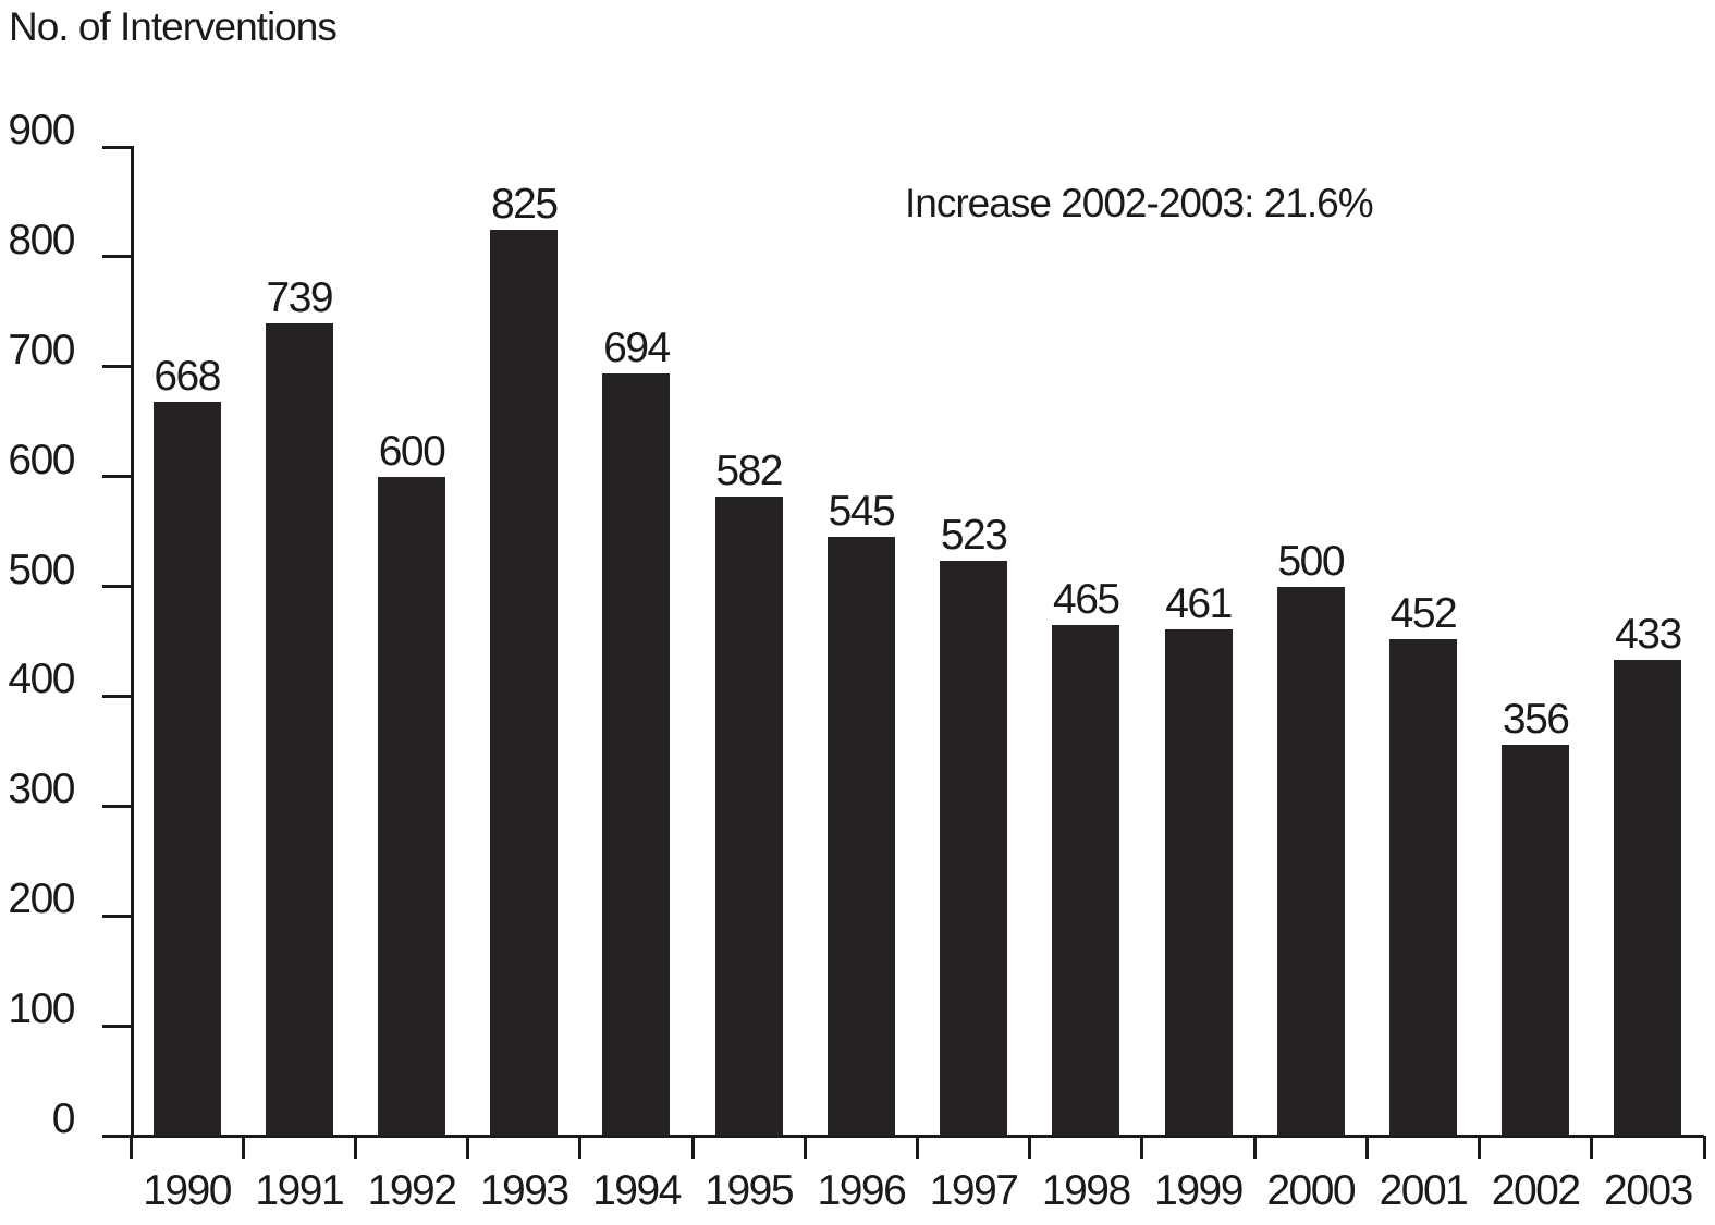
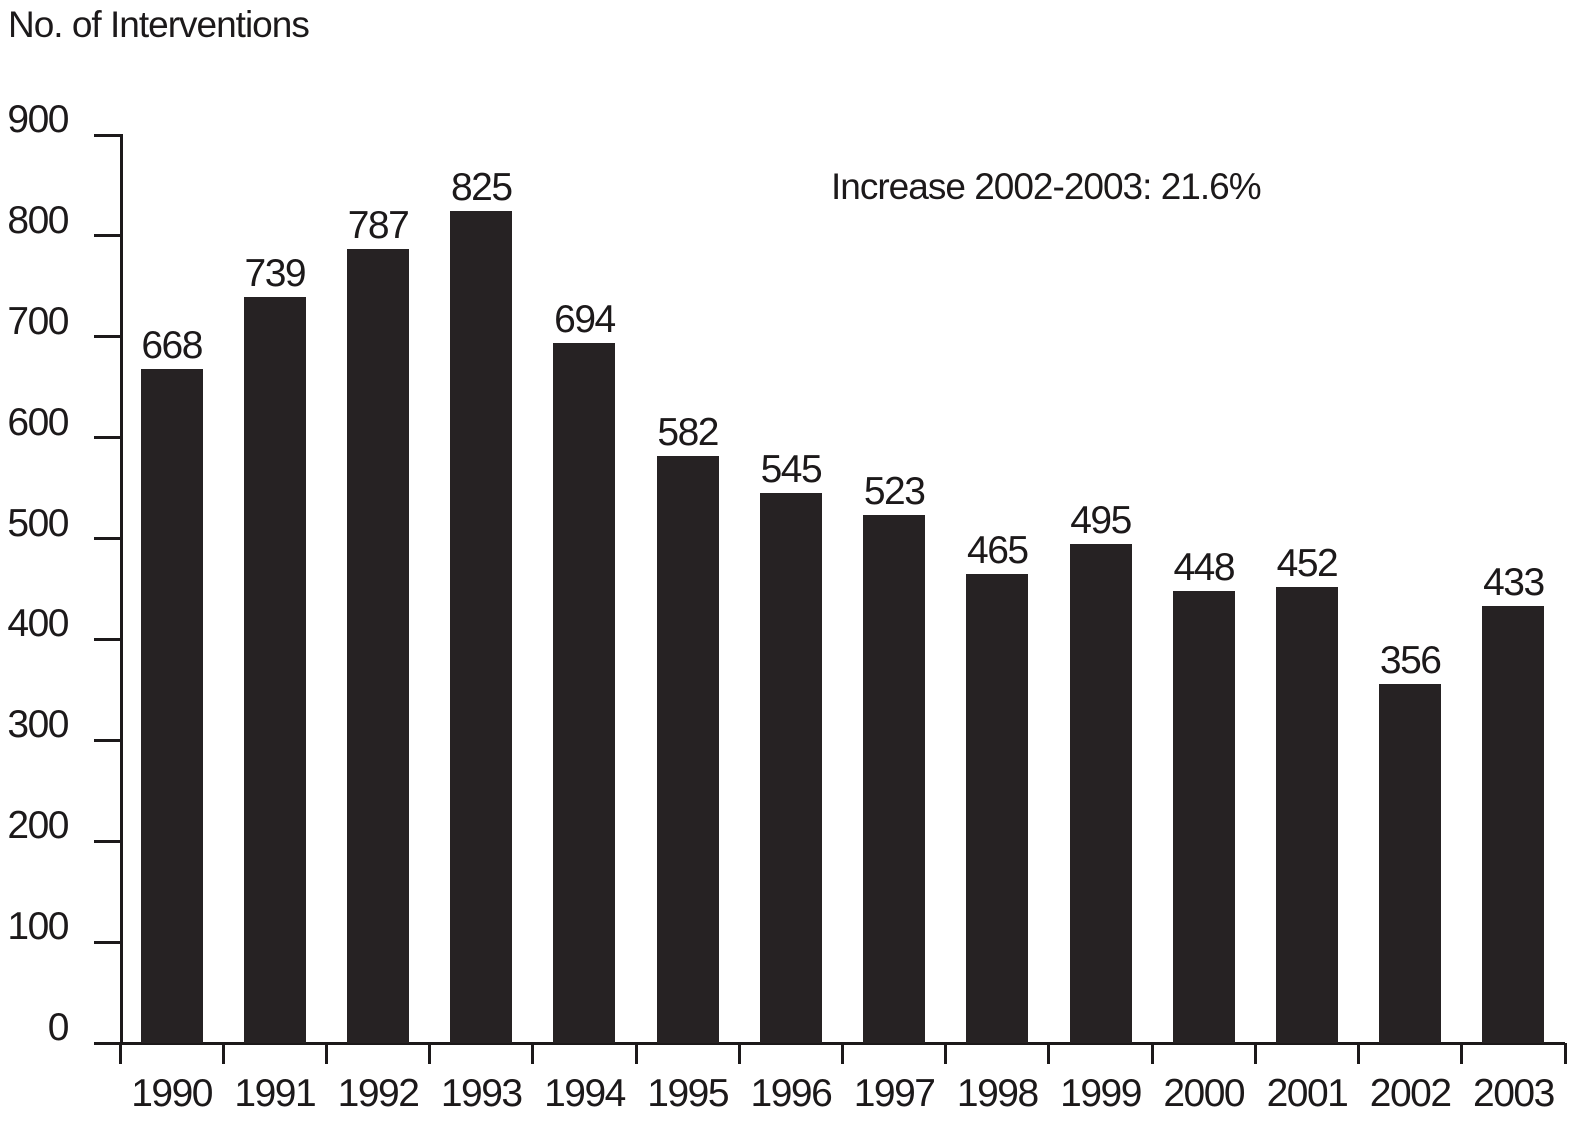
1992: 600 -> 787
1999: 461 -> 495
2000: 500 -> 448
